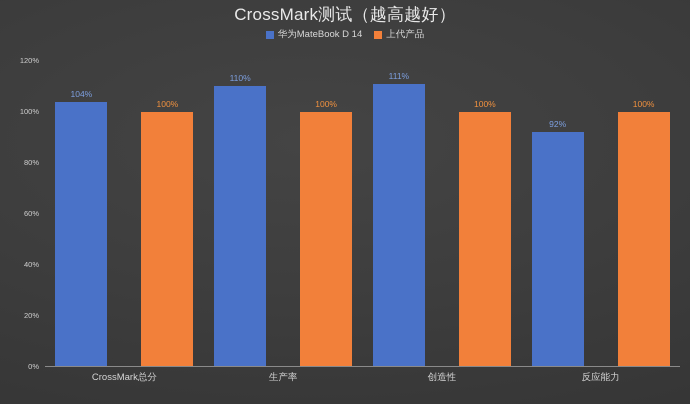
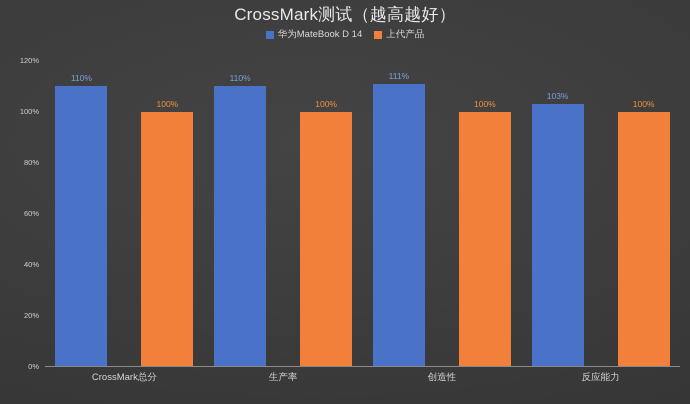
华为MateBook D 14/CrossMark总分: 104% -> 110%
华为MateBook D 14/反应能力: 92% -> 103%
